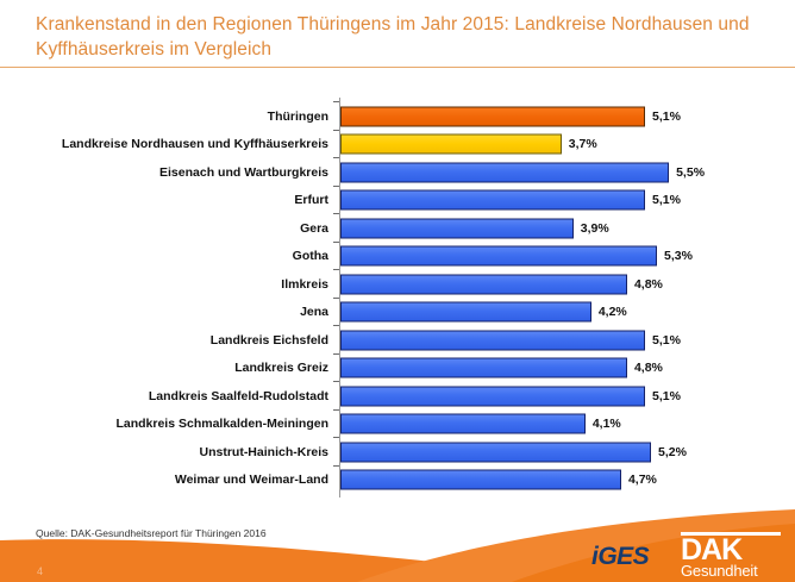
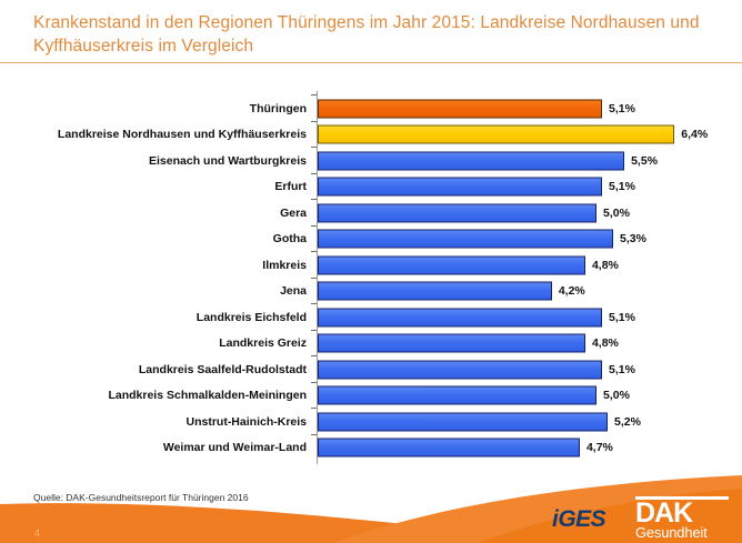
Landkreise Nordhausen und Kyffhäuserkreis: 3,7% -> 6,4%
Gera: 3,9% -> 5,0%
Landkreis Schmalkalden-Meiningen: 4,1% -> 5,0%
